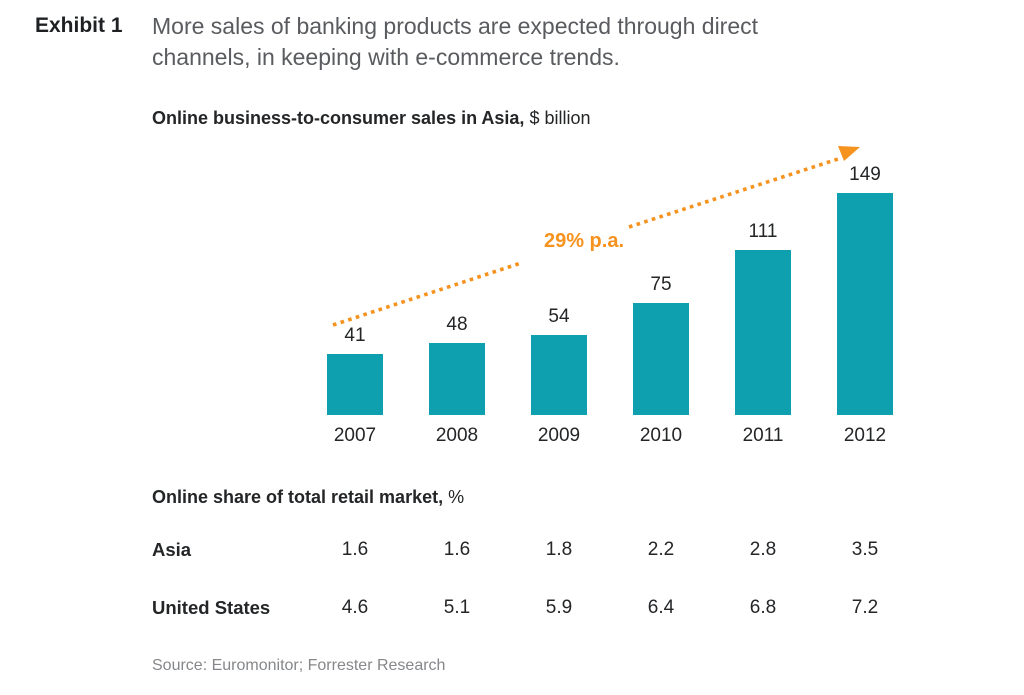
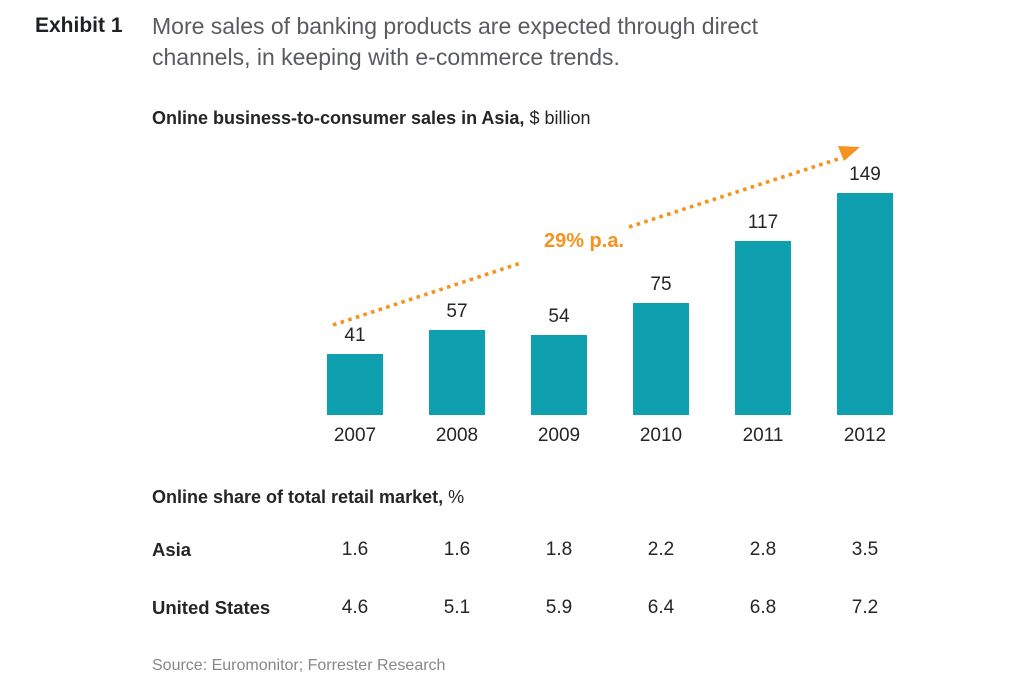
Online business-to-consumer sales in Asia, $ billion/2008: 48 -> 57
Online business-to-consumer sales in Asia, $ billion/2011: 111 -> 117
